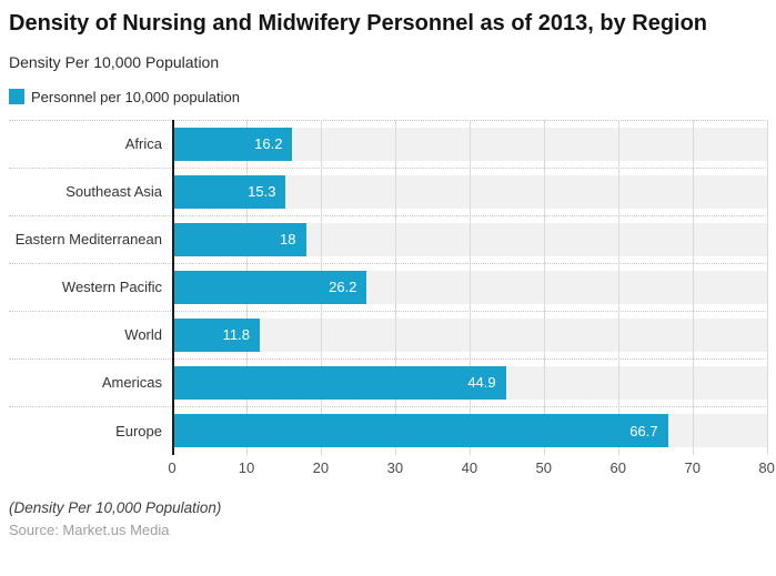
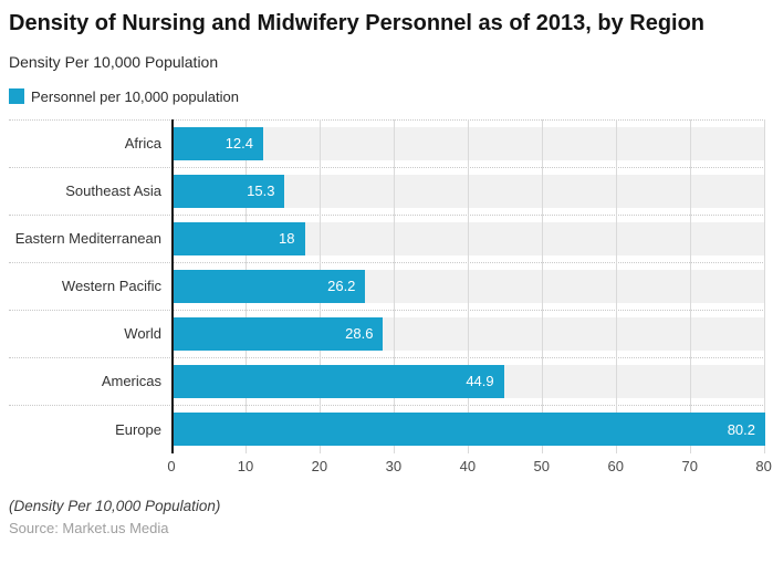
Africa: 16.2 -> 12.4
World: 11.8 -> 28.6
Europe: 66.7 -> 80.2
